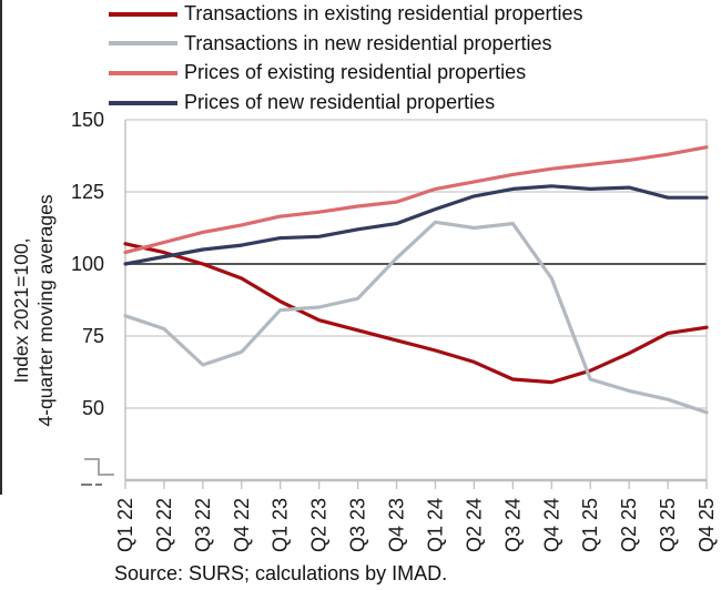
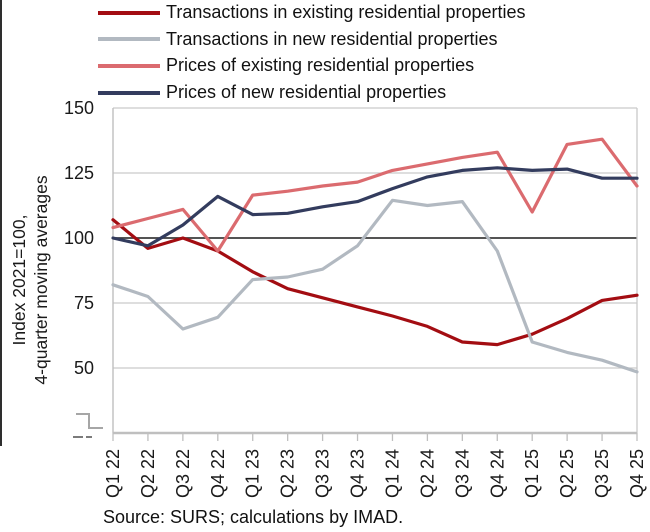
Transactions in existing residential properties/Q2 22: 104 -> 96
Prices of new residential properties/Q2 22: 102 -> 97
Prices of existing residential properties/Q4 22: 114 -> 95
Prices of new residential properties/Q4 22: 106 -> 116
Transactions in new residential properties/Q4 23: 102 -> 97
Prices of existing residential properties/Q1 25: 134 -> 110
Prices of existing residential properties/Q4 25: 140 -> 120
